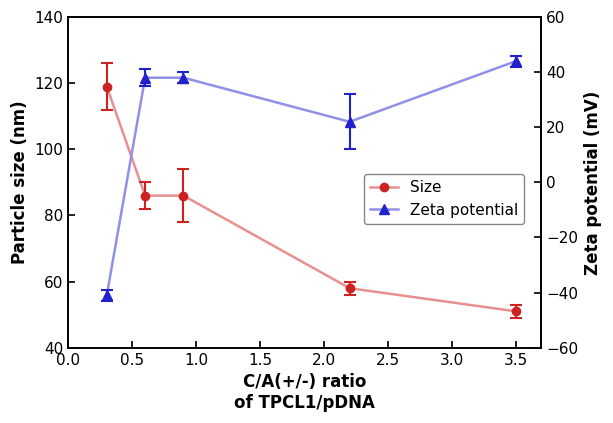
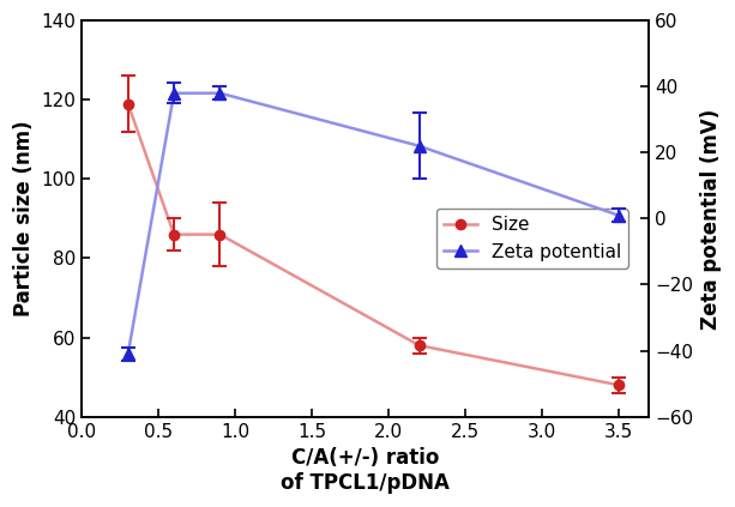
Size/3.5: 51 -> 48
Zeta potential/3.5: 44 -> 1
